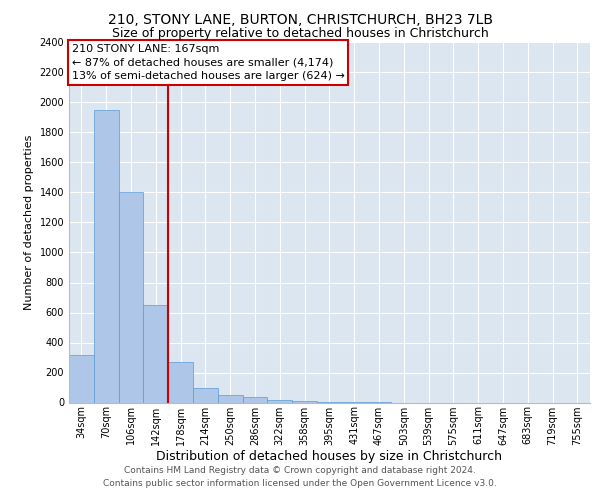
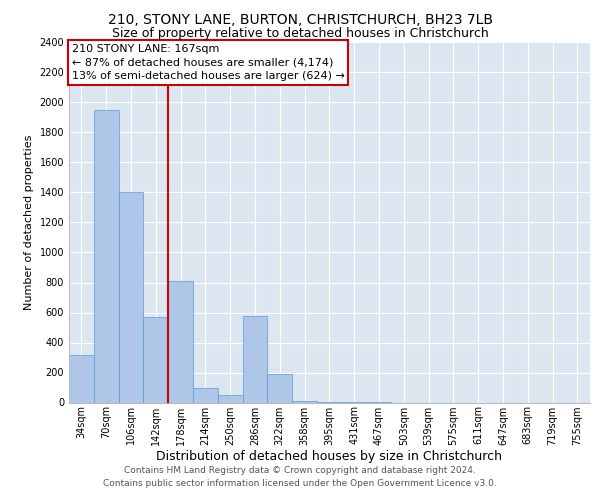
142sqm: 650 -> 570
178sqm: 270 -> 810
286sqm: 40 -> 580
322sqm: 20 -> 190
